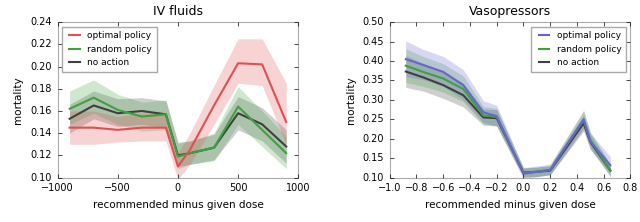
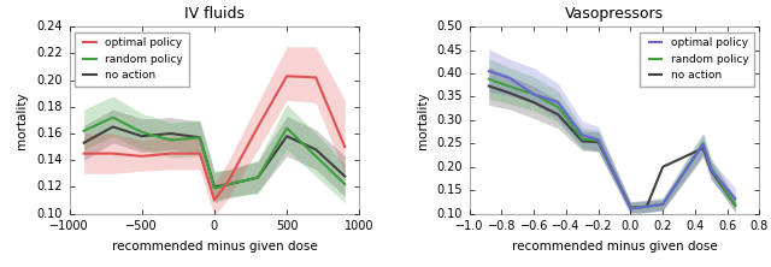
Vasopressors/optimal policy/−0.6: 0.372 -> 0.355
Vasopressors/no action/0.2: 0.118 -> 0.200
